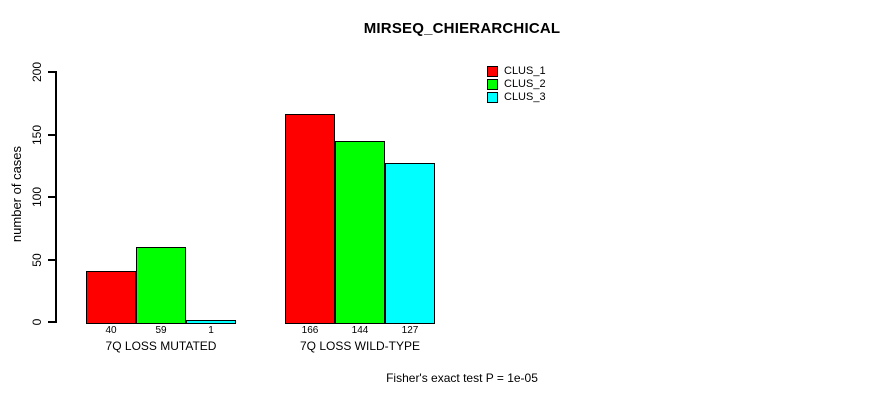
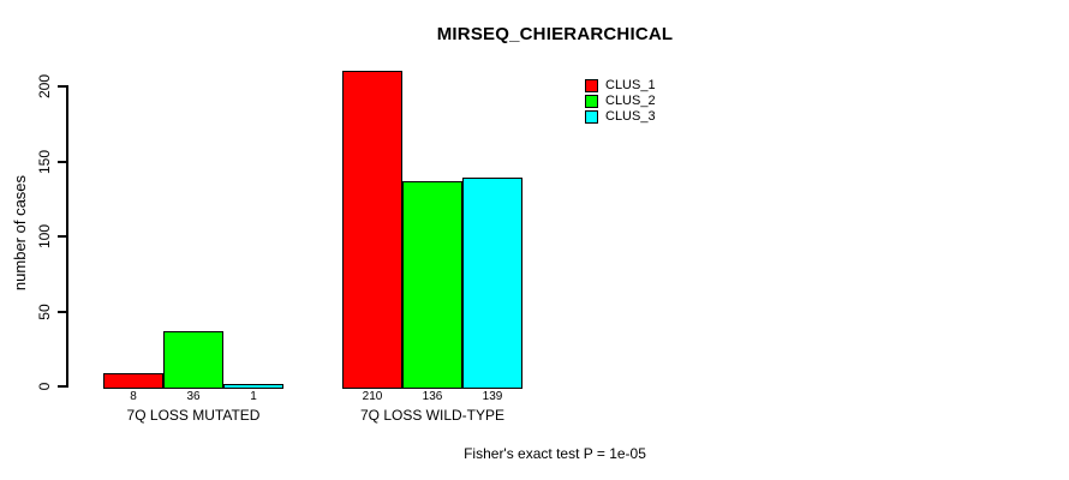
CLUS_1/7Q LOSS MUTATED: 40 -> 8
CLUS_2/7Q LOSS MUTATED: 59 -> 36
CLUS_1/7Q LOSS WILD-TYPE: 166 -> 210
CLUS_2/7Q LOSS WILD-TYPE: 144 -> 136
CLUS_3/7Q LOSS WILD-TYPE: 127 -> 139
